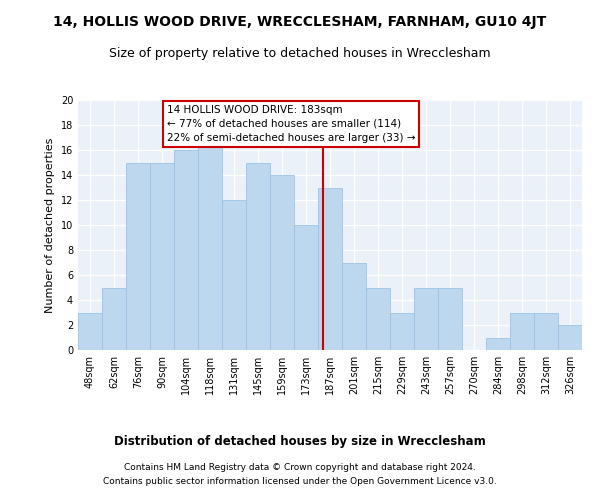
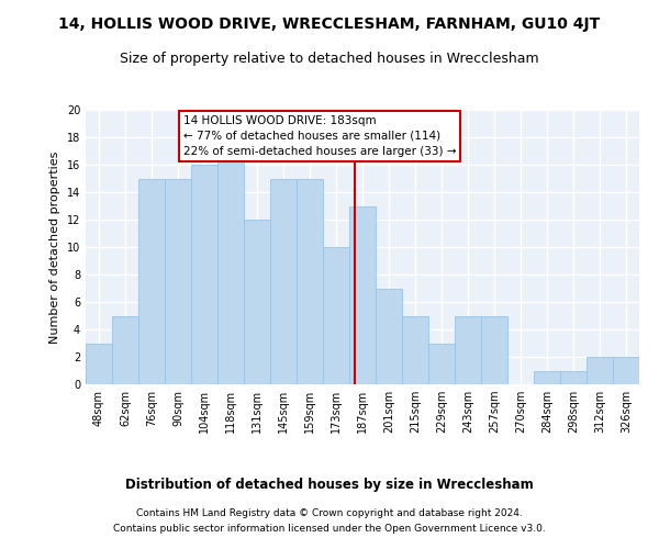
159sqm: 14 -> 15
298sqm: 3 -> 1
312sqm: 3 -> 2
